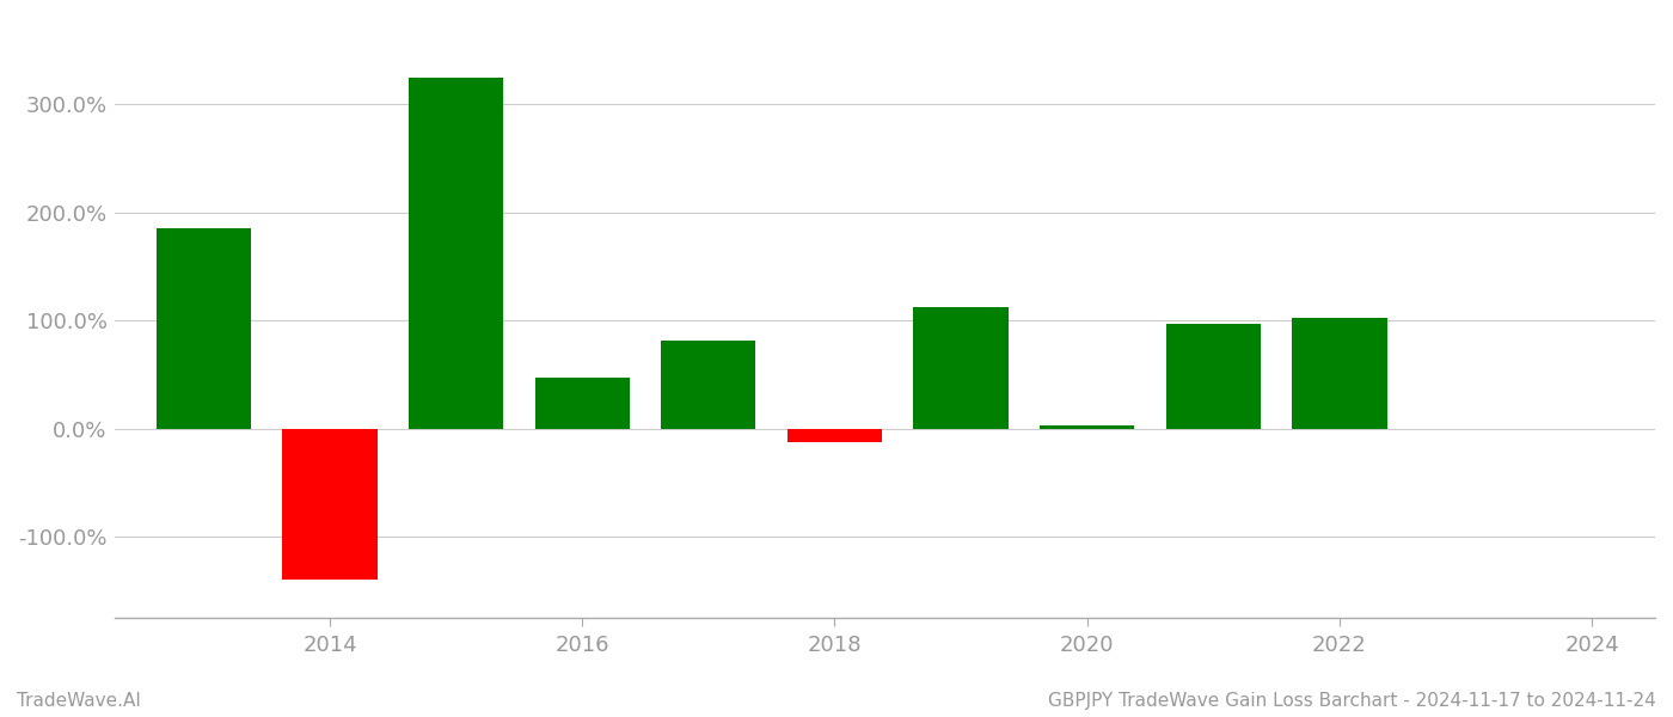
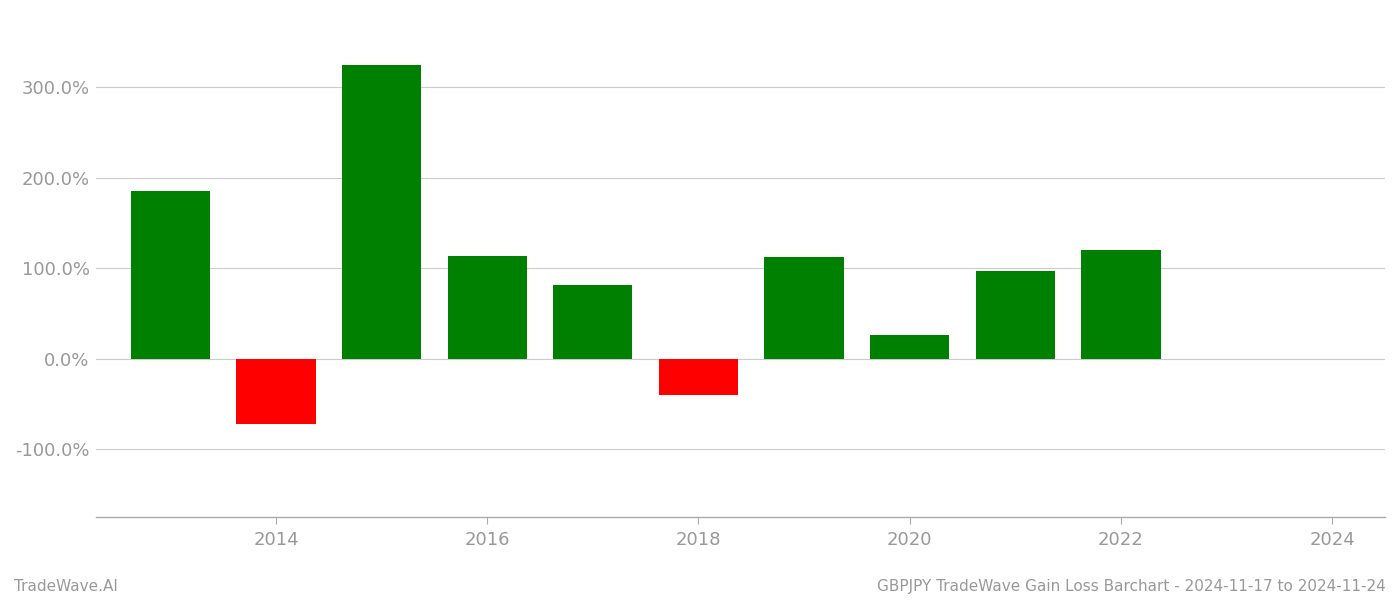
2014: -140% -> -72%
2016: 47% -> 114%
2018: -12% -> -40%
2020: 3% -> 26%
2022: 103% -> 120%
